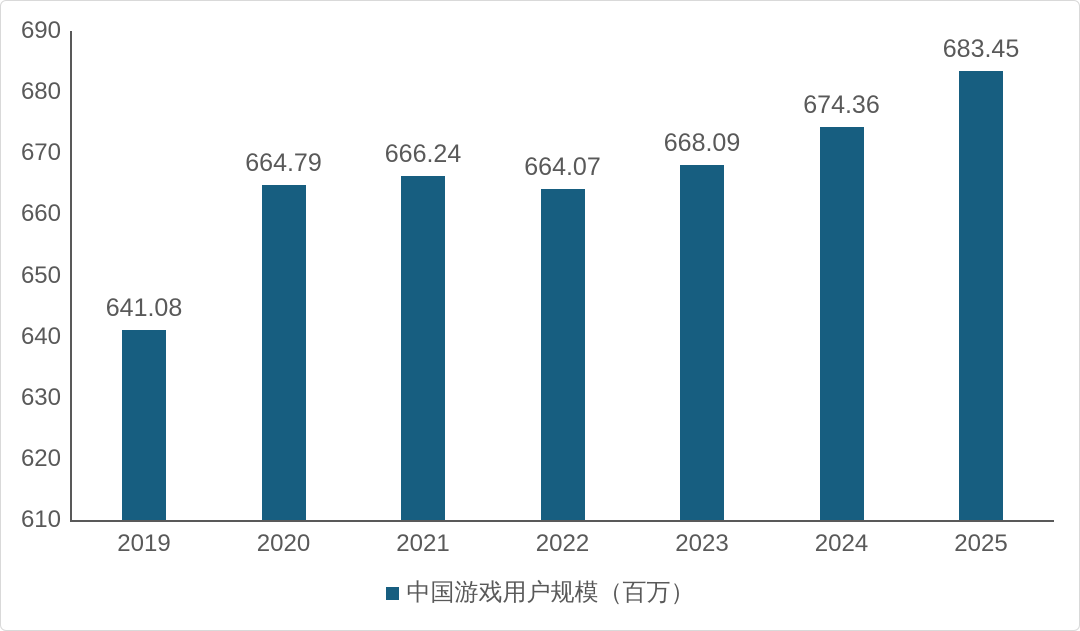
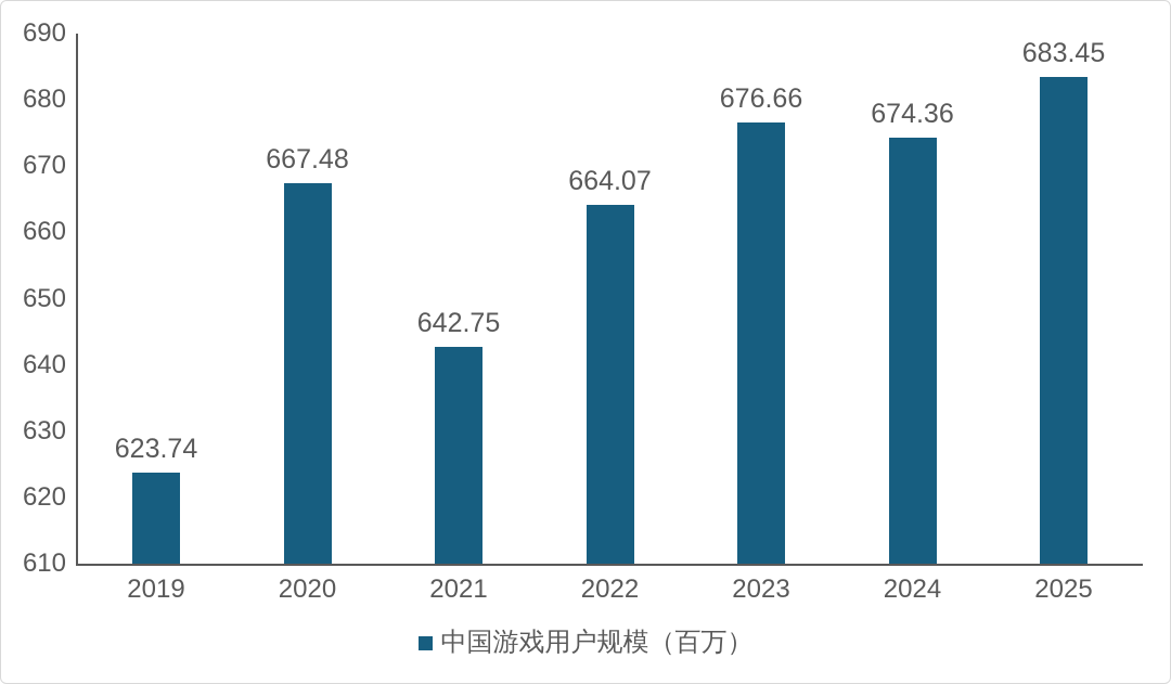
2019: 641.08 -> 623.74
2020: 664.79 -> 667.48
2021: 666.24 -> 642.75
2023: 668.09 -> 676.66
